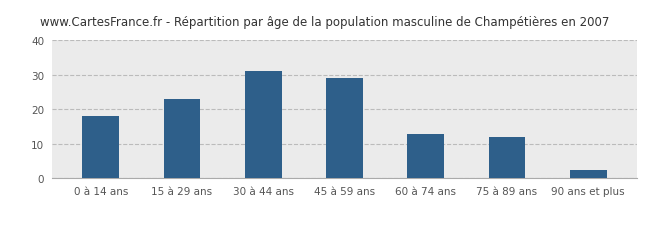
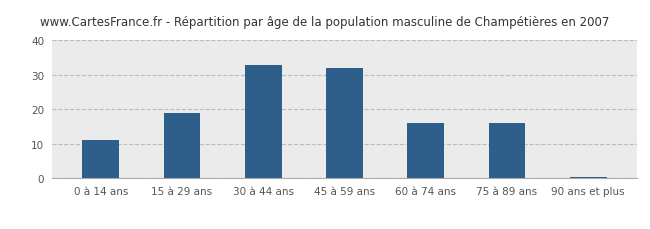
0 à 14 ans: 18.0 -> 11.0
15 à 29 ans: 23.0 -> 19.0
30 à 44 ans: 31.0 -> 33.0
45 à 59 ans: 29.0 -> 32.0
60 à 74 ans: 13.0 -> 16.0
75 à 89 ans: 12.0 -> 16.0
90 ans et plus: 2.5 -> 0.5
